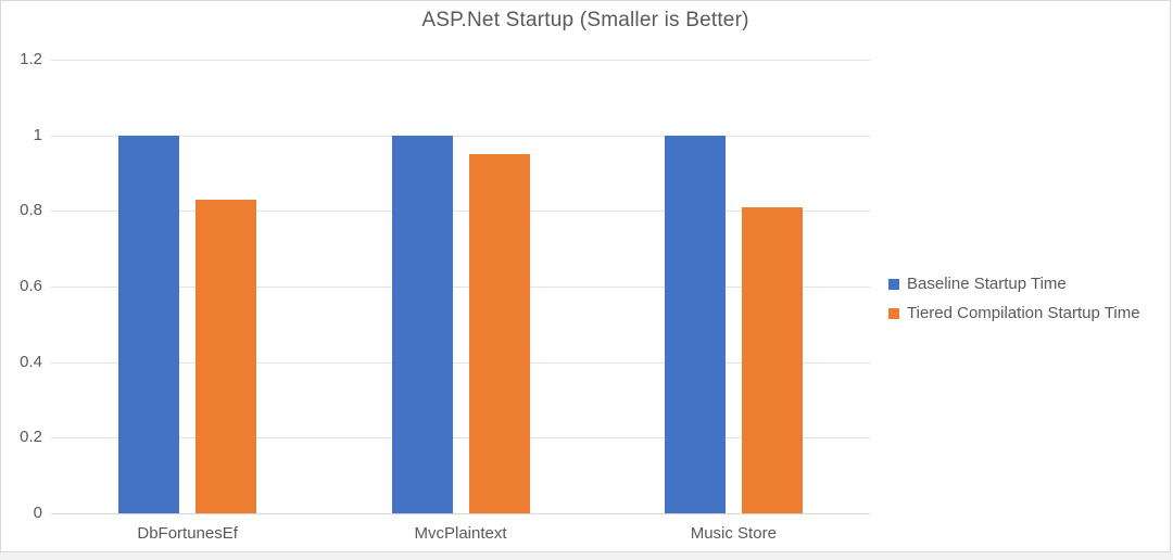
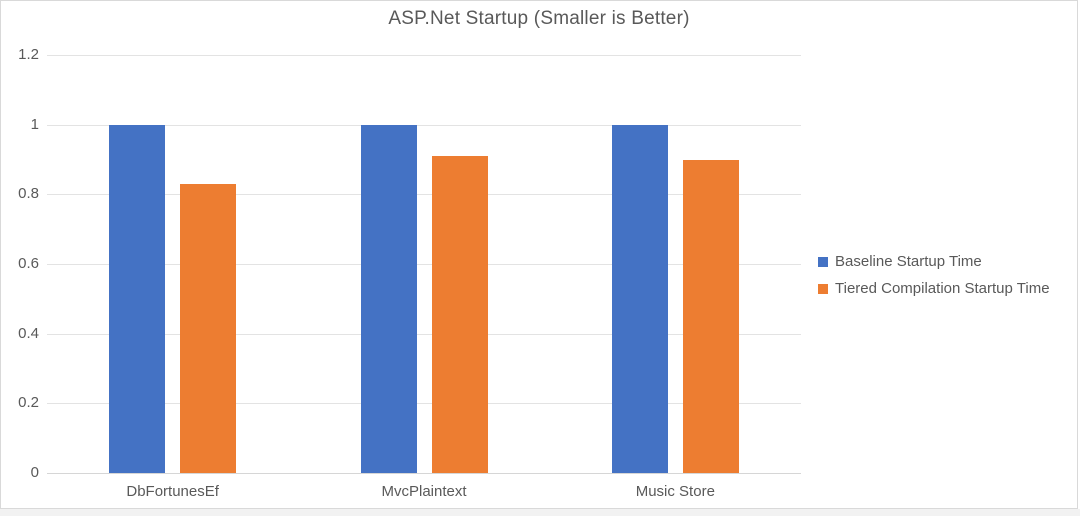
Tiered Compilation Startup Time/MvcPlaintext: 0.95 -> 0.91
Tiered Compilation Startup Time/Music Store: 0.81 -> 0.90
